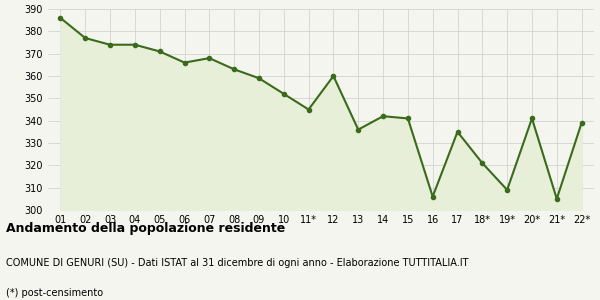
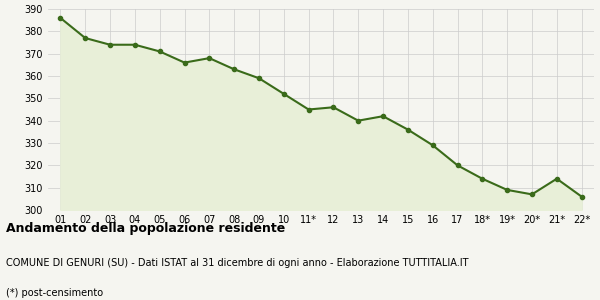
12: 360 -> 346
13: 336 -> 340
15: 341 -> 336
16: 306 -> 329
17: 335 -> 320
18*: 321 -> 314
20*: 341 -> 307
21*: 305 -> 314
22*: 339 -> 306
